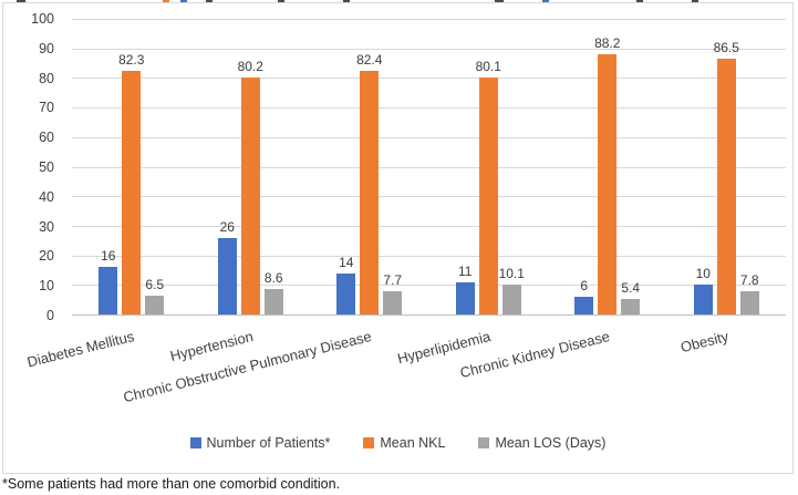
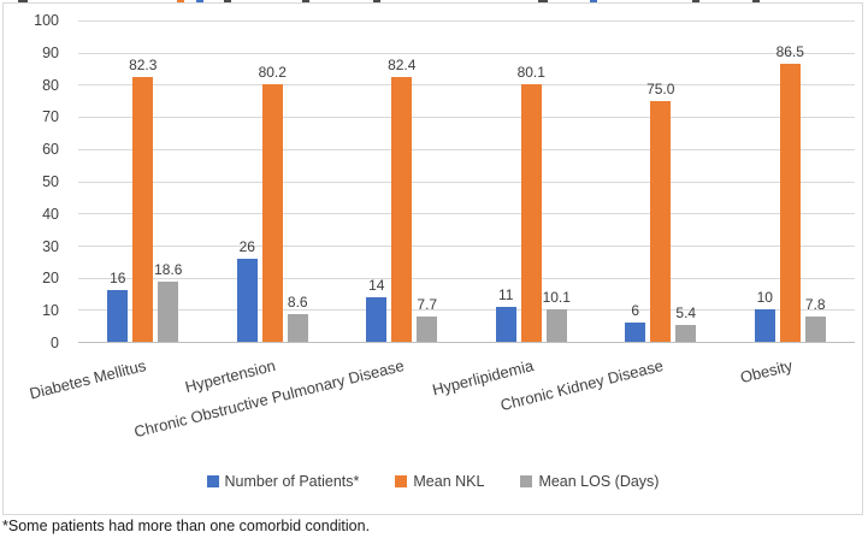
Mean LOS (Days)/Diabetes Mellitus: 6.5 -> 18.6
Mean NKL/Chronic Kidney Disease: 88.2 -> 75.0
